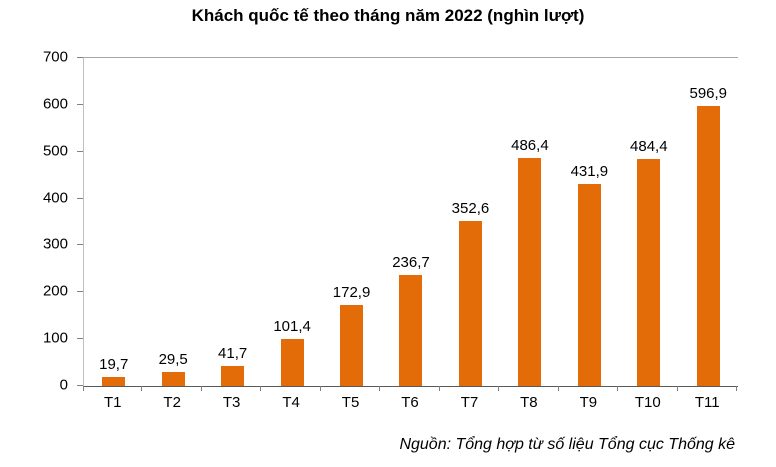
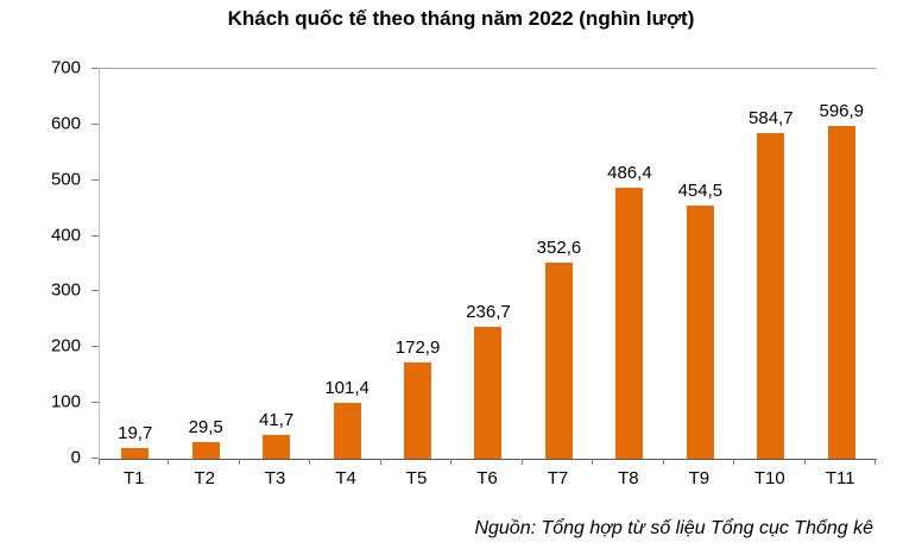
T9: 431,9 -> 454,5
T10: 484,4 -> 584,7
